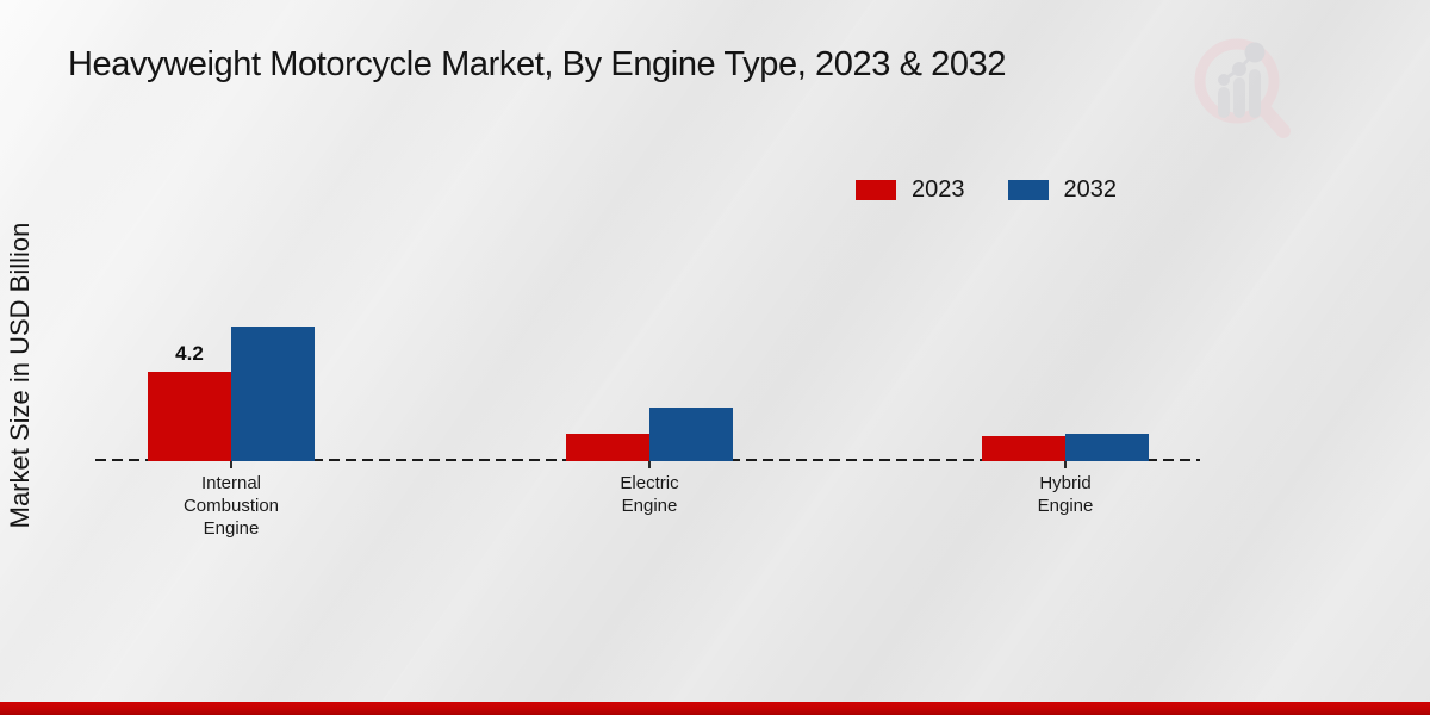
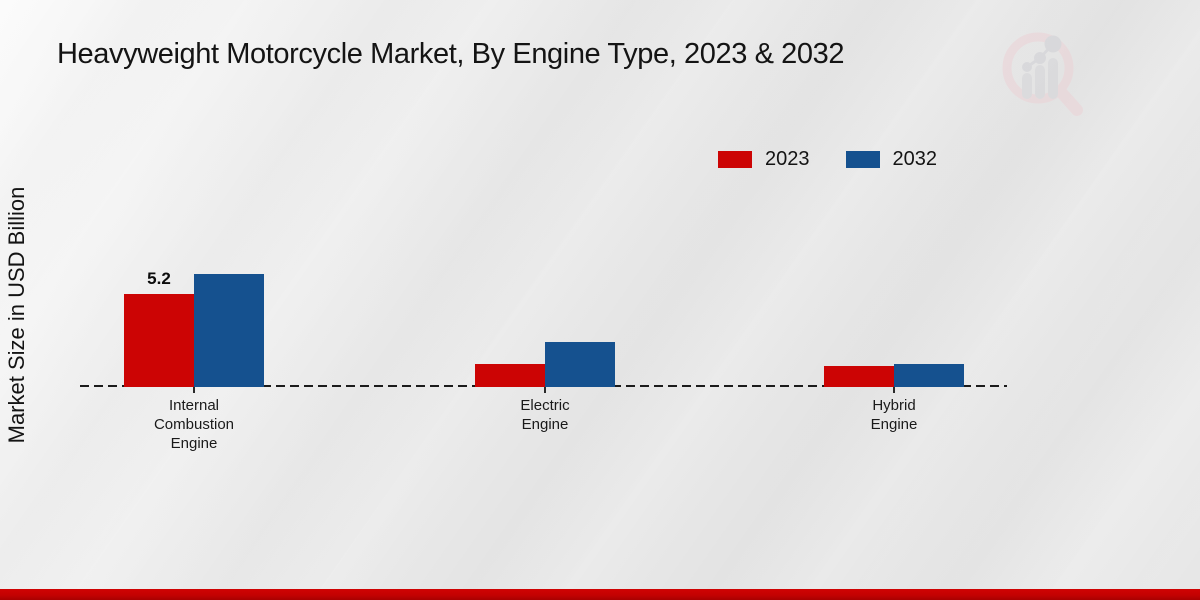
2023/Internal Combustion Engine: 4.2 -> 5.2
